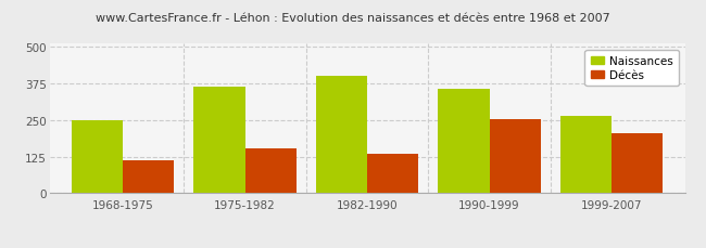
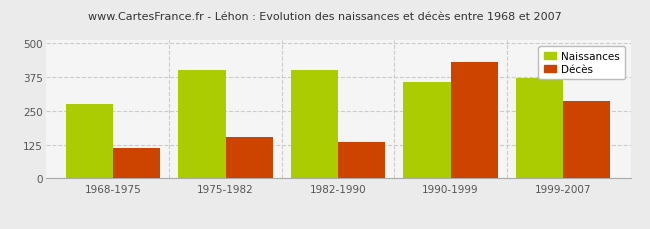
Naissances/1968-1975: 248 -> 275
Naissances/1975-1982: 362 -> 400
Décès/1990-1999: 253 -> 430
Naissances/1999-2007: 263 -> 370
Décès/1999-2007: 205 -> 285
